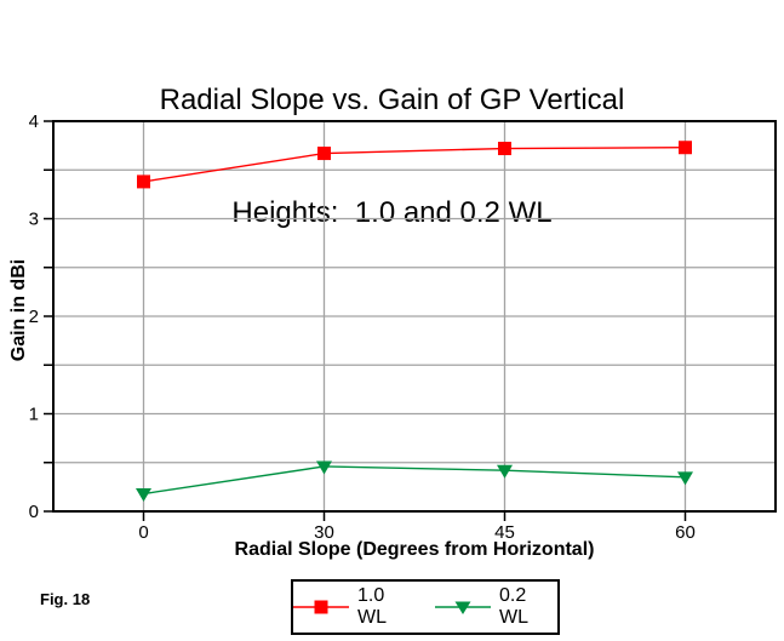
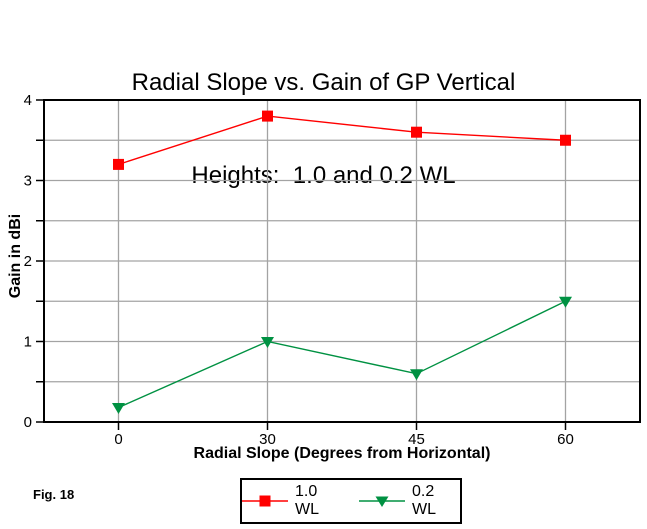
1.0 WL/0: 3.4 -> 3.2
1.0 WL/30: 3.7 -> 3.8
0.2 WL/30: 0.5 -> 1.0
1.0 WL/45: 3.7 -> 3.6
0.2 WL/45: 0.4 -> 0.6
1.0 WL/60: 3.7 -> 3.5
0.2 WL/60: 0.3 -> 1.5
